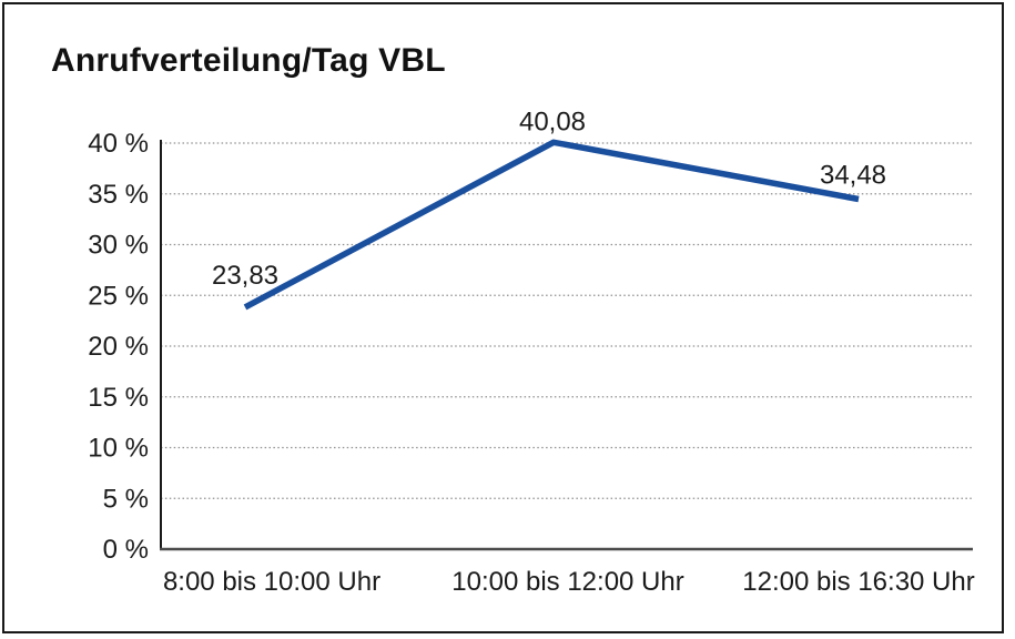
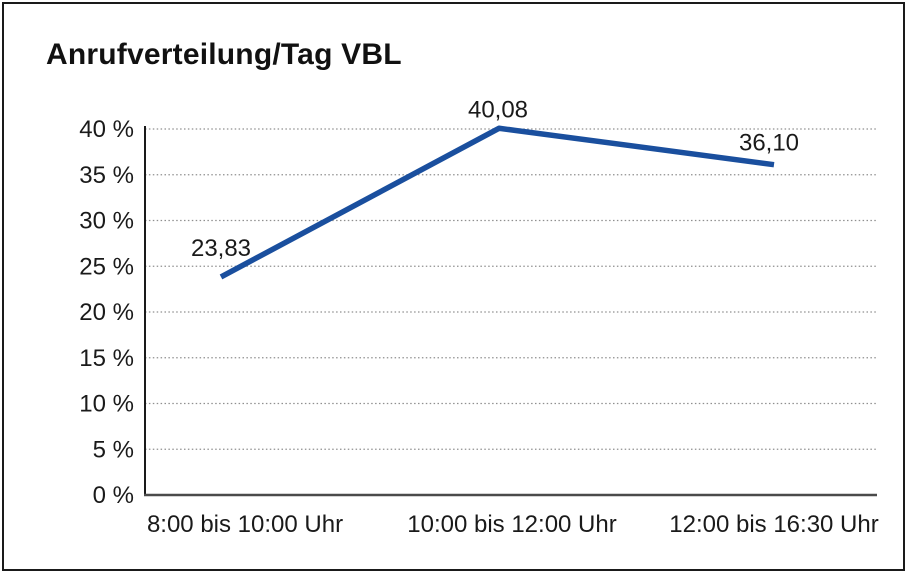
12:00 bis 16:30 Uhr: 34,48 -> 36,10
